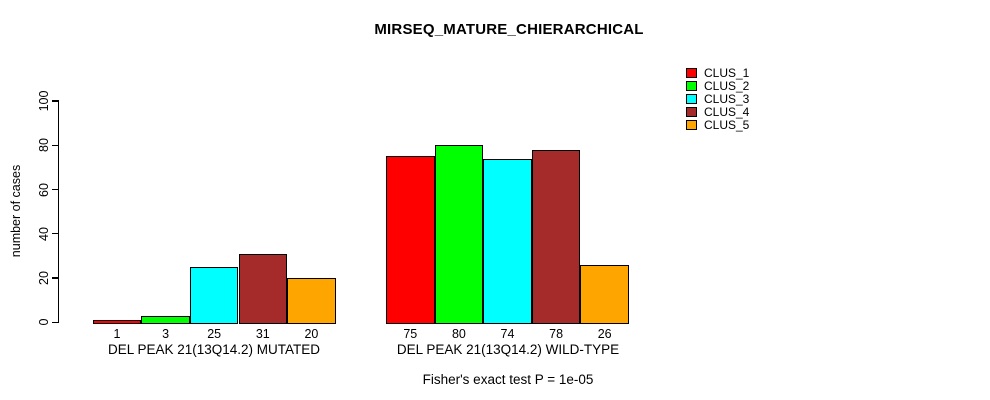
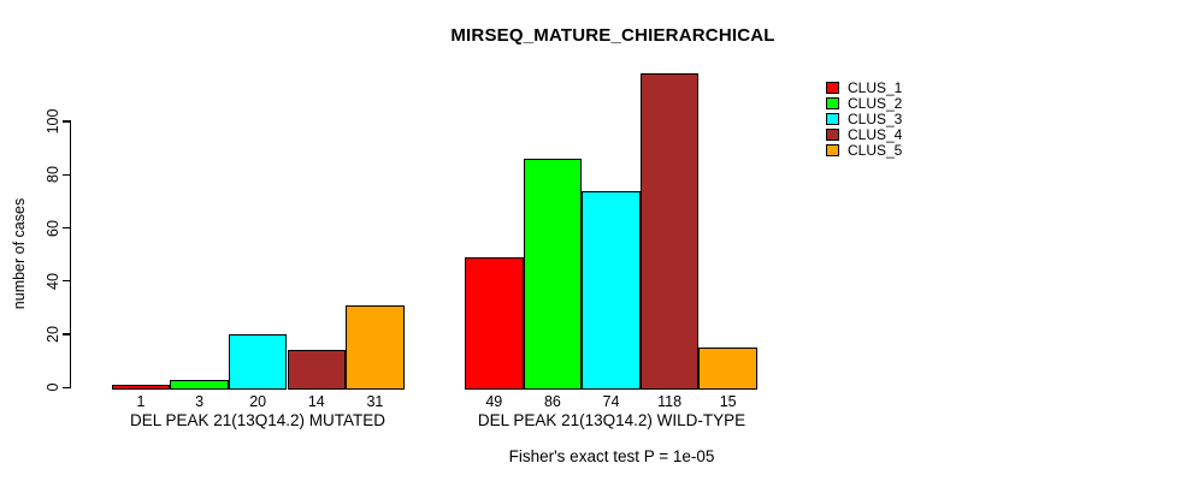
CLUS_3/DEL PEAK 21(13Q14.2) MUTATED: 25 -> 20
CLUS_4/DEL PEAK 21(13Q14.2) MUTATED: 31 -> 14
CLUS_5/DEL PEAK 21(13Q14.2) MUTATED: 20 -> 31
CLUS_1/DEL PEAK 21(13Q14.2) WILD-TYPE: 75 -> 49
CLUS_2/DEL PEAK 21(13Q14.2) WILD-TYPE: 80 -> 86
CLUS_4/DEL PEAK 21(13Q14.2) WILD-TYPE: 78 -> 118
CLUS_5/DEL PEAK 21(13Q14.2) WILD-TYPE: 26 -> 15
